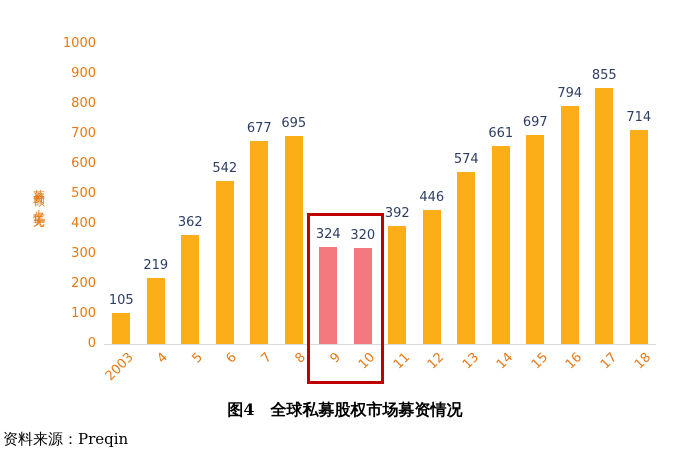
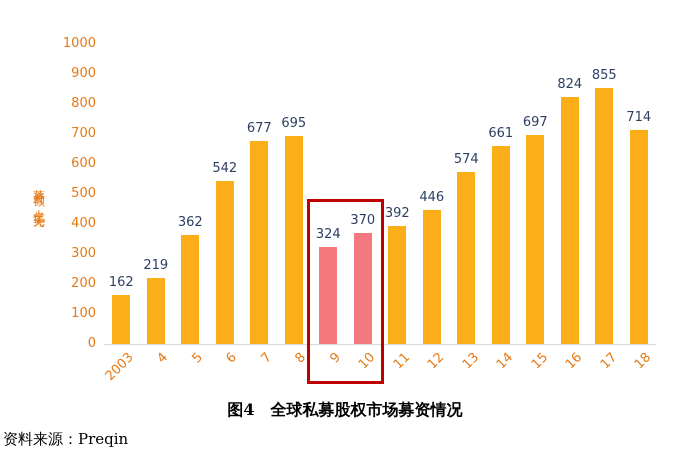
2003: 105 -> 162
10: 320 -> 370
16: 794 -> 824
